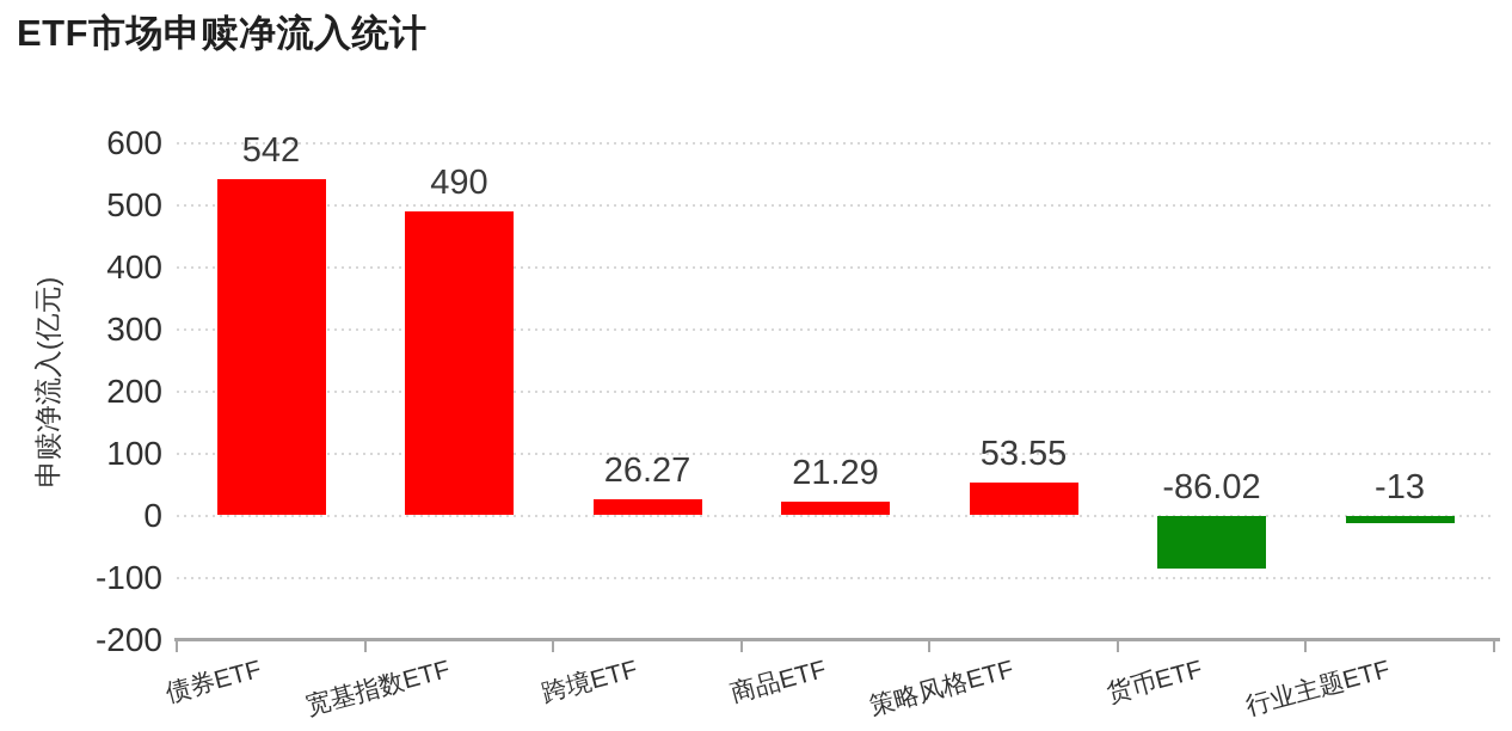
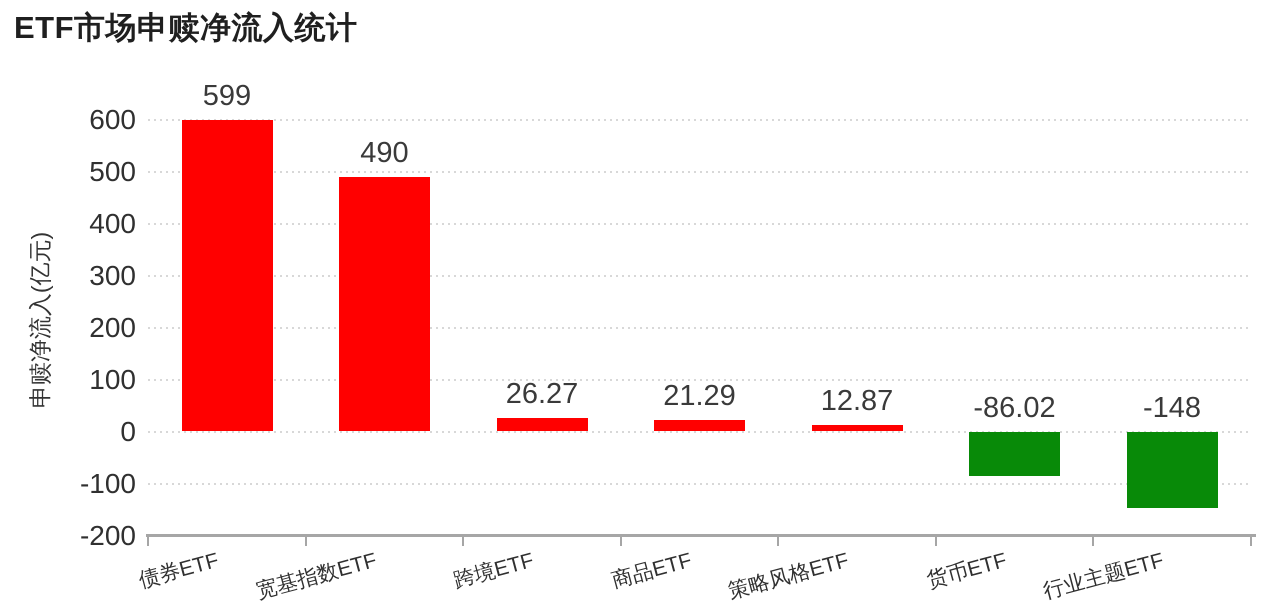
债券ETF: 542 -> 599
策略风格ETF: 53.55 -> 12.87
行业主题ETF: -13 -> -148
